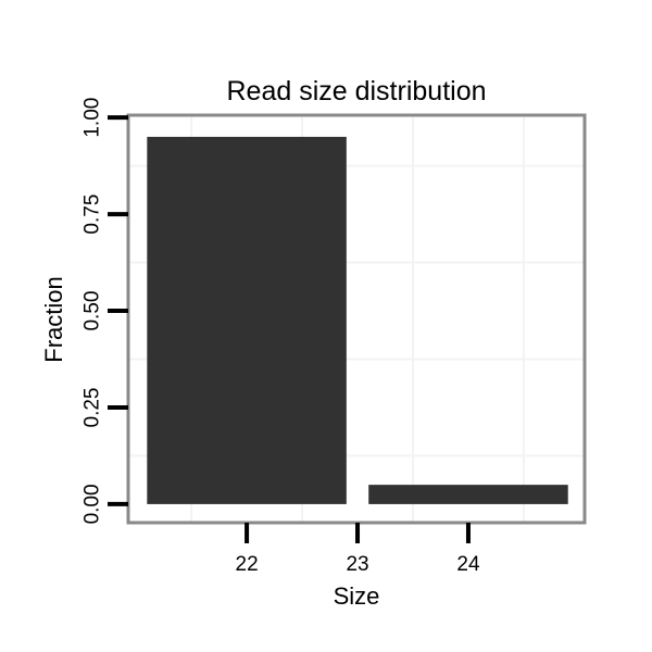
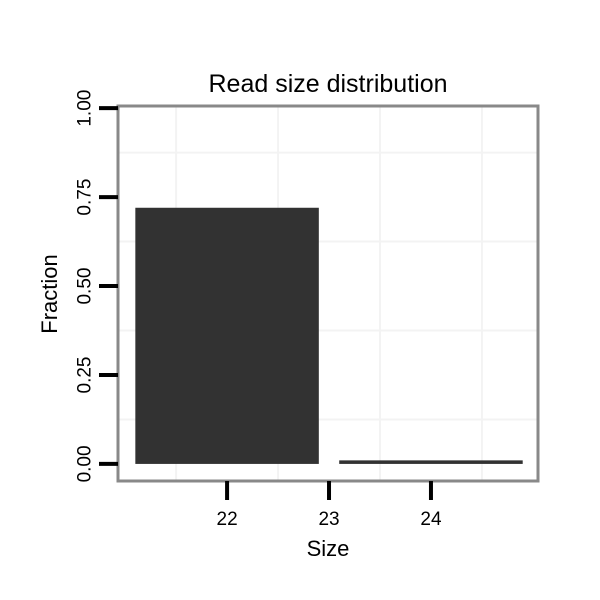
22: 0.95 -> 0.72
24: 0.05 -> 0.01
